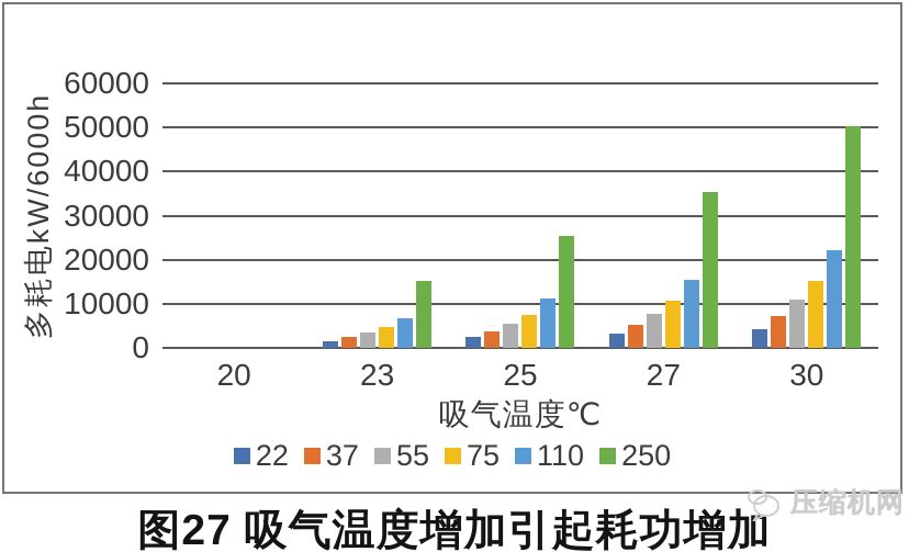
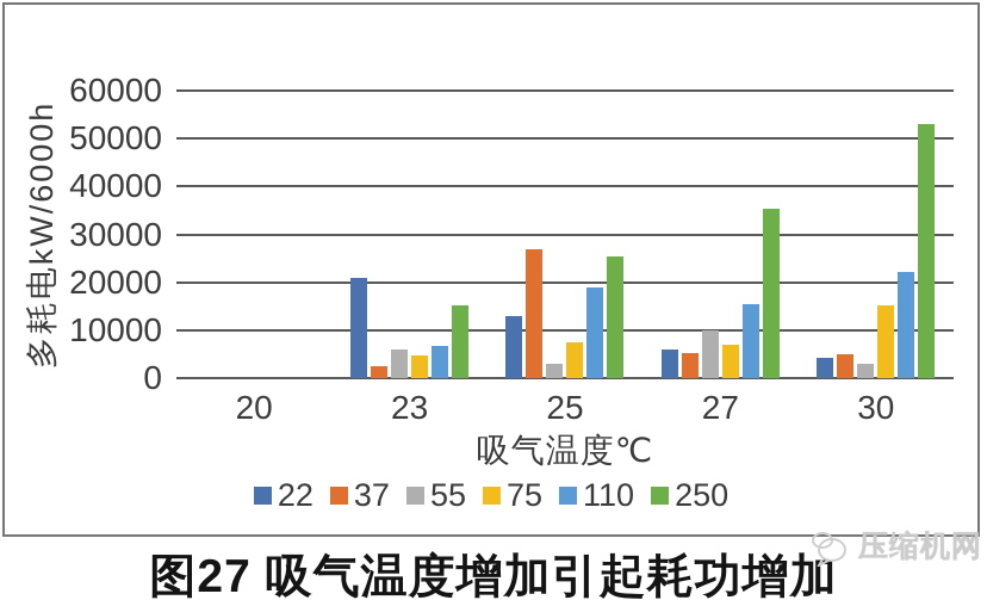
22/23: 2000 -> 21000
55/23: 4000 -> 6000
22/25: 2000 -> 13000
37/25: 4000 -> 27000
55/25: 6000 -> 3000
110/25: 11000 -> 19000
22/27: 3000 -> 6000
55/27: 8000 -> 10000
75/27: 11000 -> 7000
37/30: 7000 -> 5000
55/30: 11000 -> 3000
250/30: 50000 -> 53000
